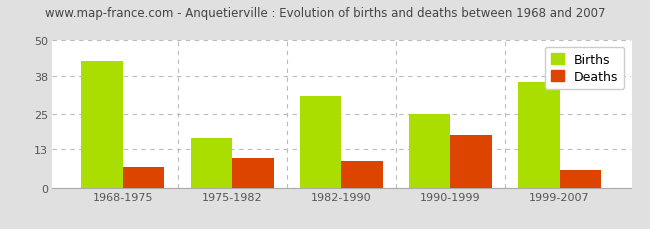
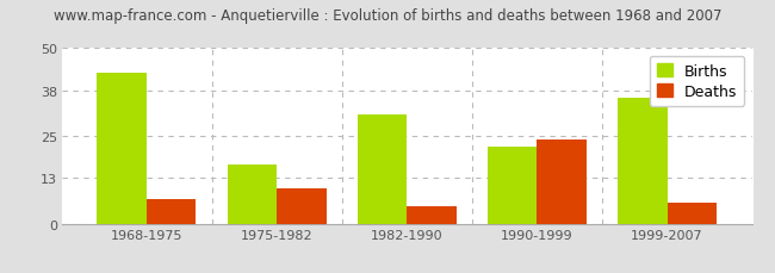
Deaths/1982-1990: 9 -> 5
Births/1990-1999: 25 -> 22
Deaths/1990-1999: 18 -> 24
